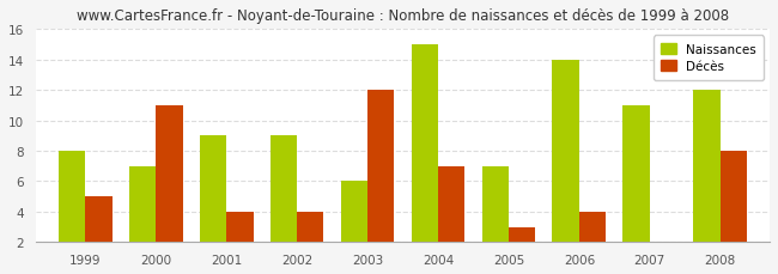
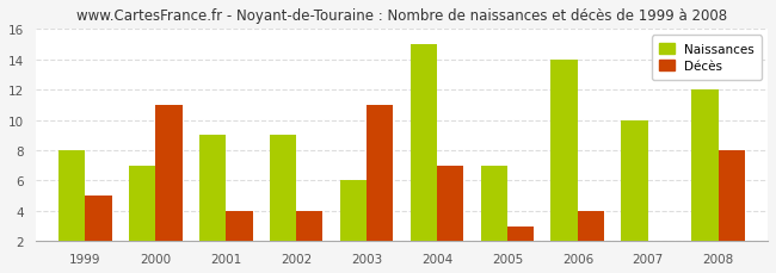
Décès/2003: 12 -> 11
Naissances/2007: 11 -> 10
